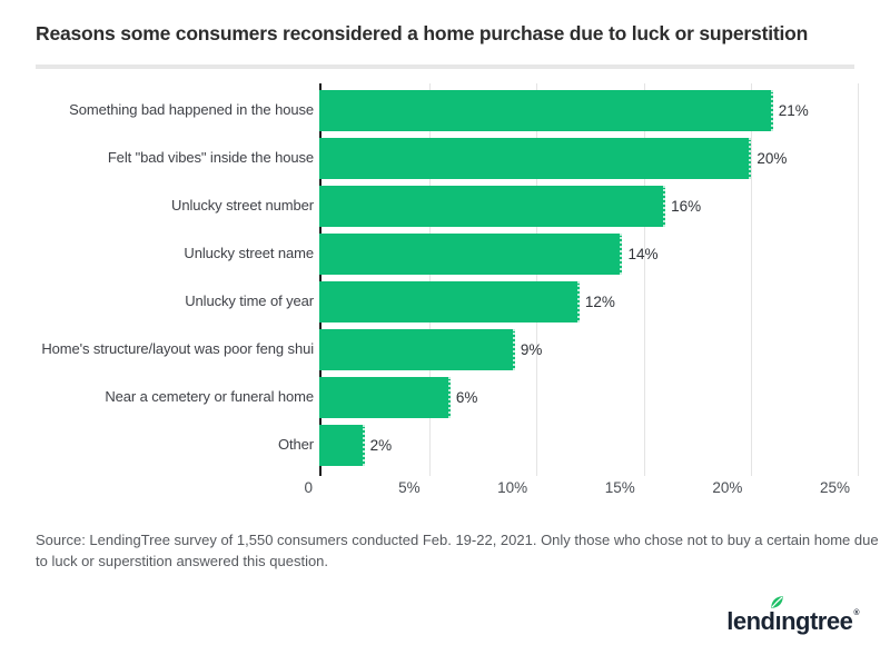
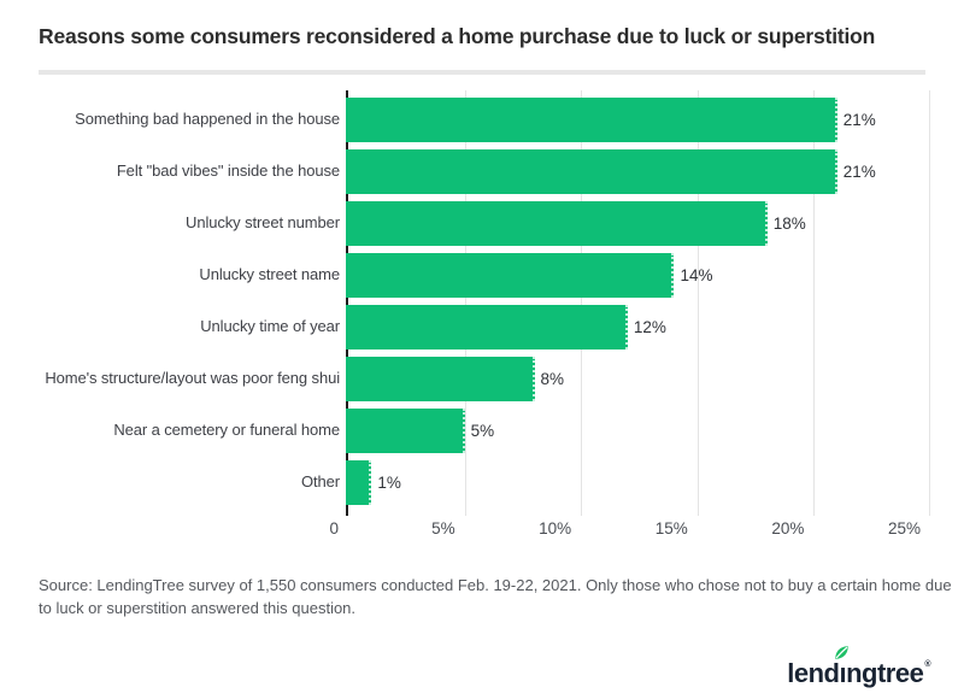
Felt "bad vibes" inside the house: 20% -> 21%
Unlucky street number: 16% -> 18%
Home's structure/layout was poor feng shui: 9% -> 8%
Near a cemetery or funeral home: 6% -> 5%
Other: 2% -> 1%
